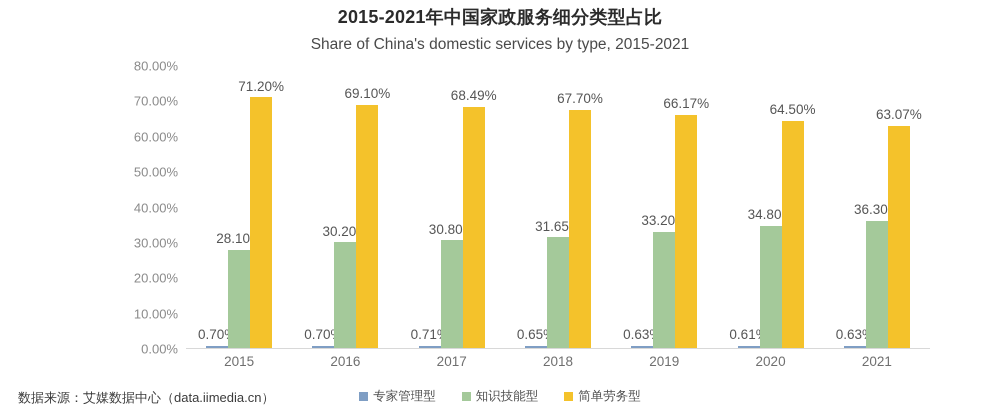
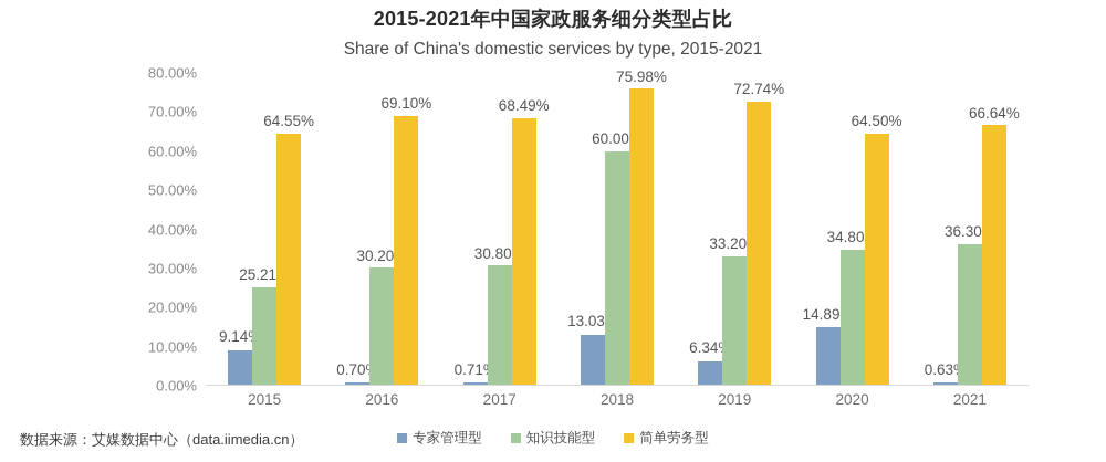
专家管理型/2015: 0.70% -> 9.14%
知识技能型/2015: 28.10% -> 25.21%
简单劳务型/2015: 71.20% -> 64.55%
专家管理型/2018: 0.65% -> 13.03%
知识技能型/2018: 31.65% -> 60.00%
简单劳务型/2018: 67.70% -> 75.98%
专家管理型/2019: 0.63% -> 6.34%
简单劳务型/2019: 66.17% -> 72.74%
专家管理型/2020: 0.61% -> 14.89%
简单劳务型/2021: 63.07% -> 66.64%
